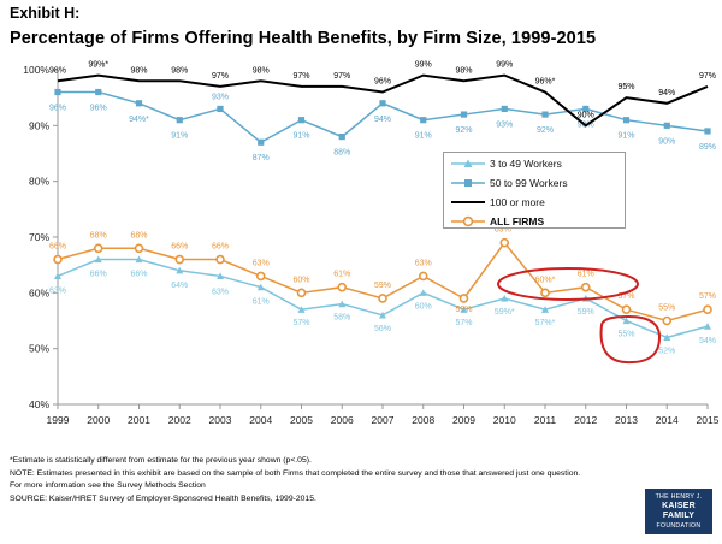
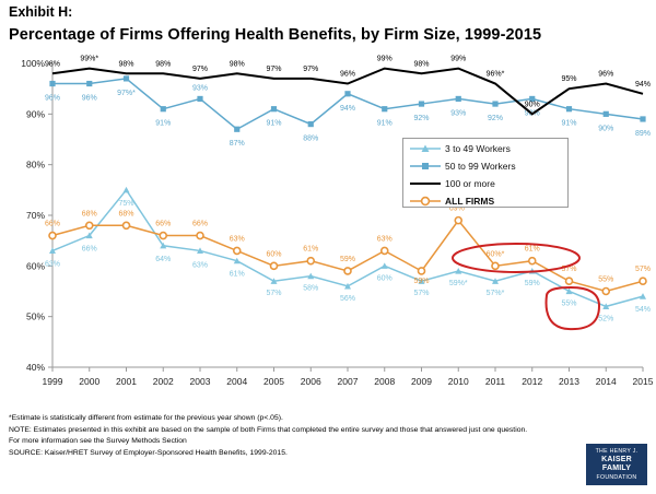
3 to 49 Workers/2001: 66% -> 75%
50 to 99 Workers/2001: 94 -> 97
100 or more/2014: 94% -> 96%
100 or more/2015: 97% -> 94%
